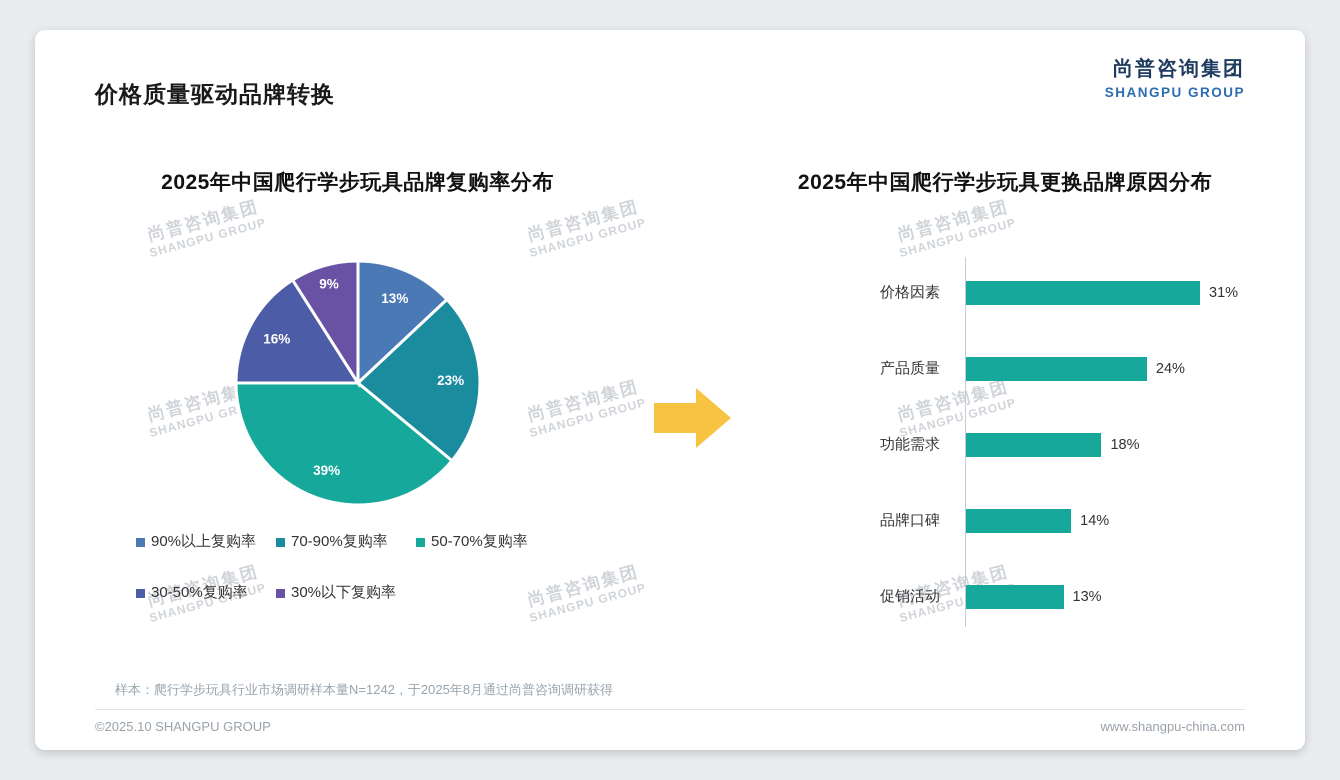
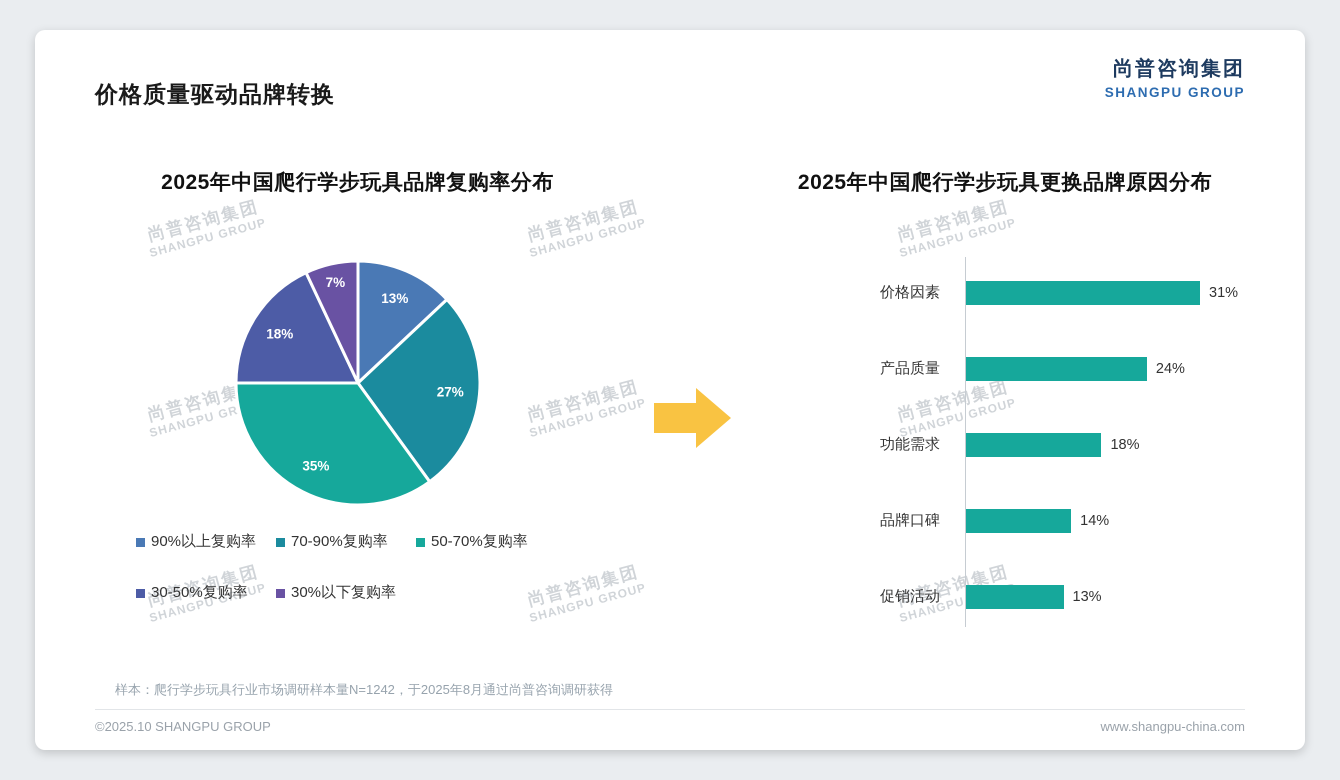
2025年中国爬行学步玩具品牌复购率分布/70-90%复购率: 23% -> 27%
2025年中国爬行学步玩具品牌复购率分布/50-70%复购率: 39% -> 35%
2025年中国爬行学步玩具品牌复购率分布/30-50%复购率: 16% -> 18%
2025年中国爬行学步玩具品牌复购率分布/30%以下复购率: 9% -> 7%
